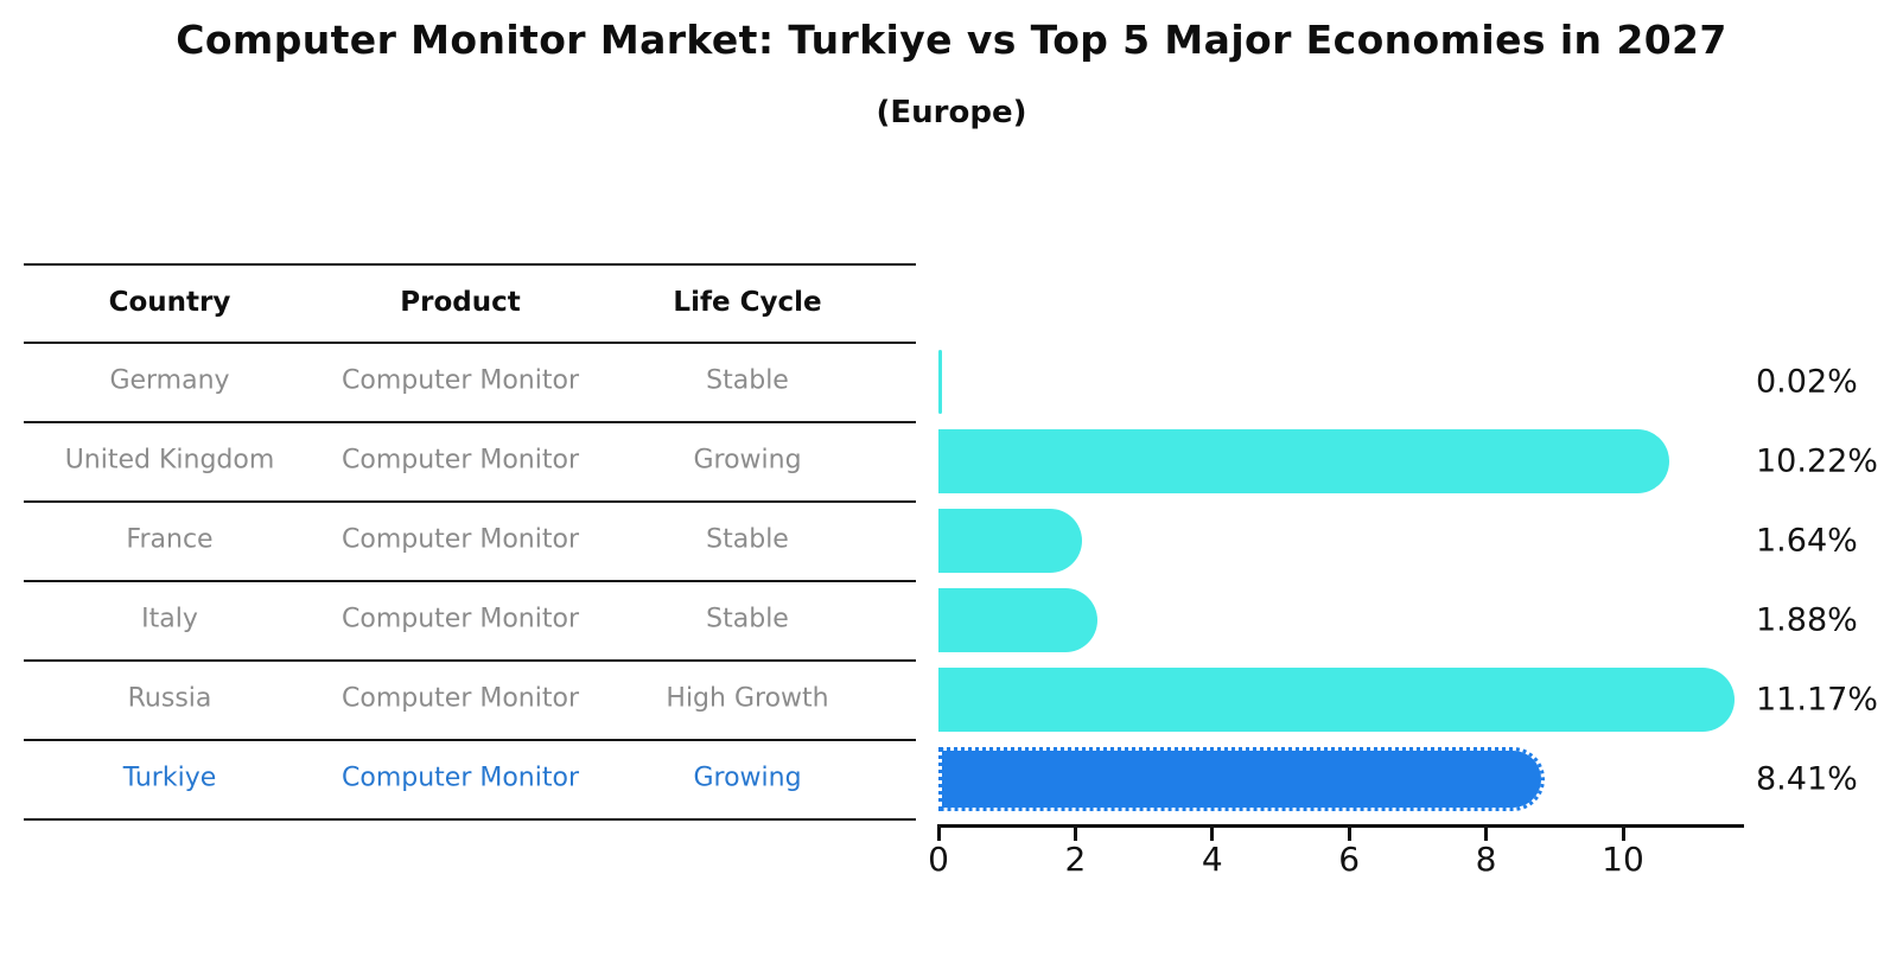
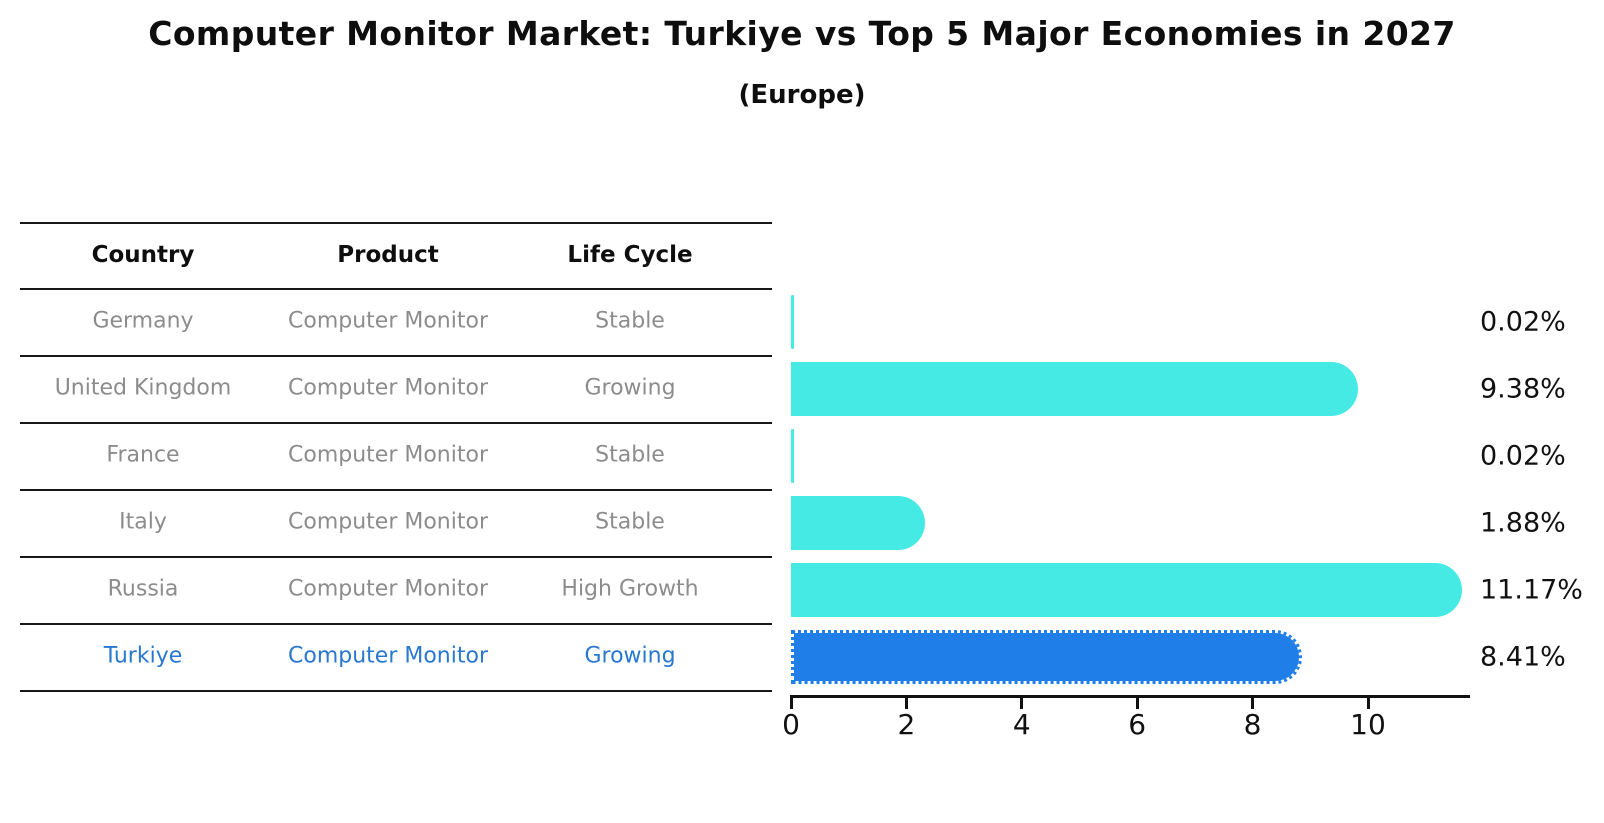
United Kingdom: 10.22% -> 9.38%
France: 1.64% -> 0.02%
